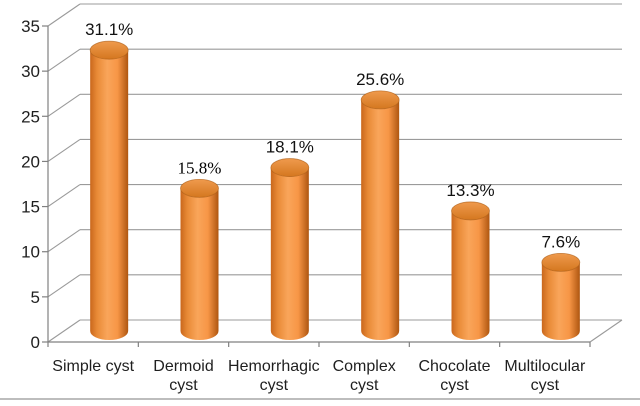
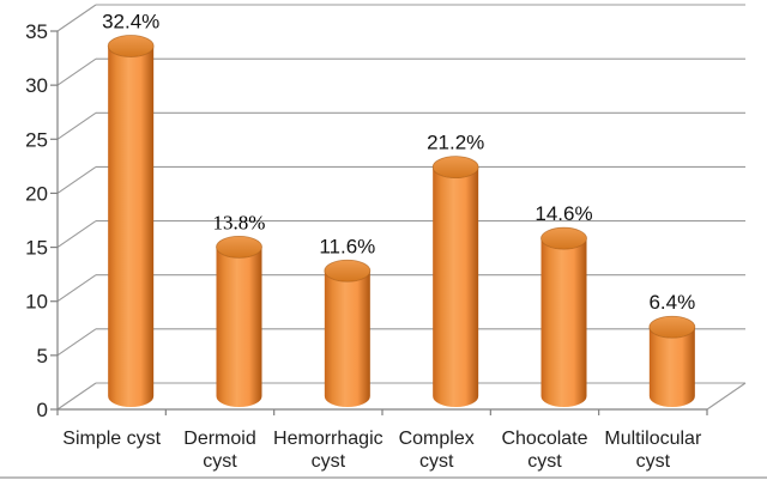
Simple cyst: 31.1% -> 32.4%
Dermoid cyst: 15.8% -> 13.8%
Hemorrhagic cyst: 18.1% -> 11.6%
Complex cyst: 25.6% -> 21.2%
Chocolate cyst: 13.3% -> 14.6%
Multilocular cyst: 7.6% -> 6.4%
